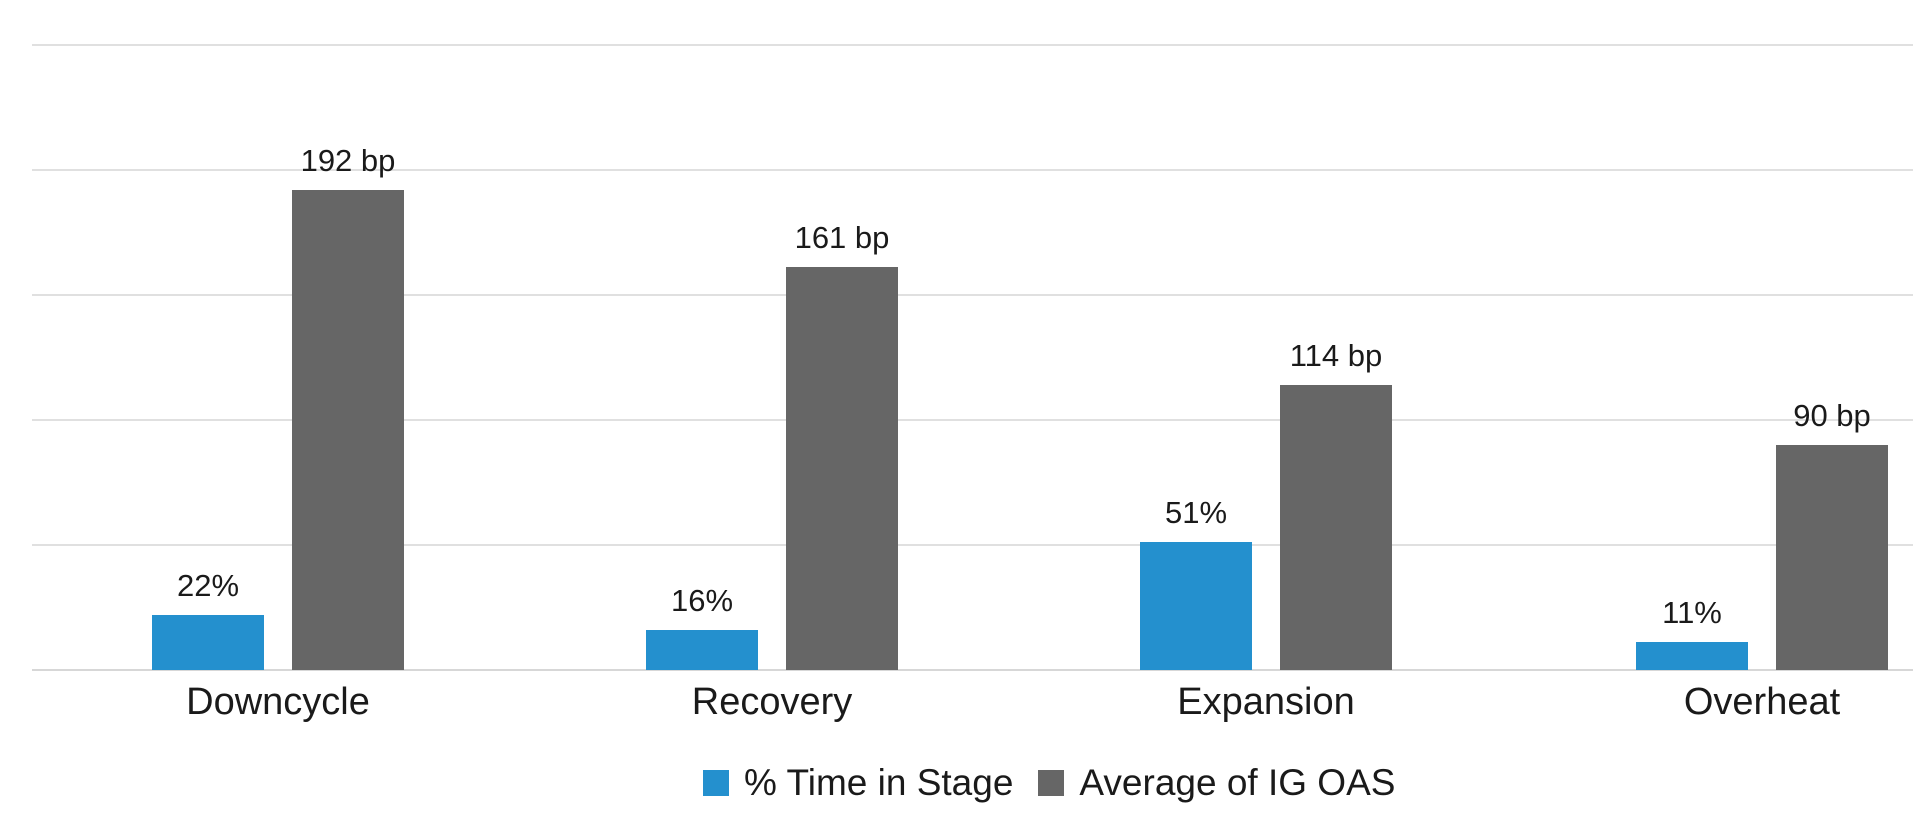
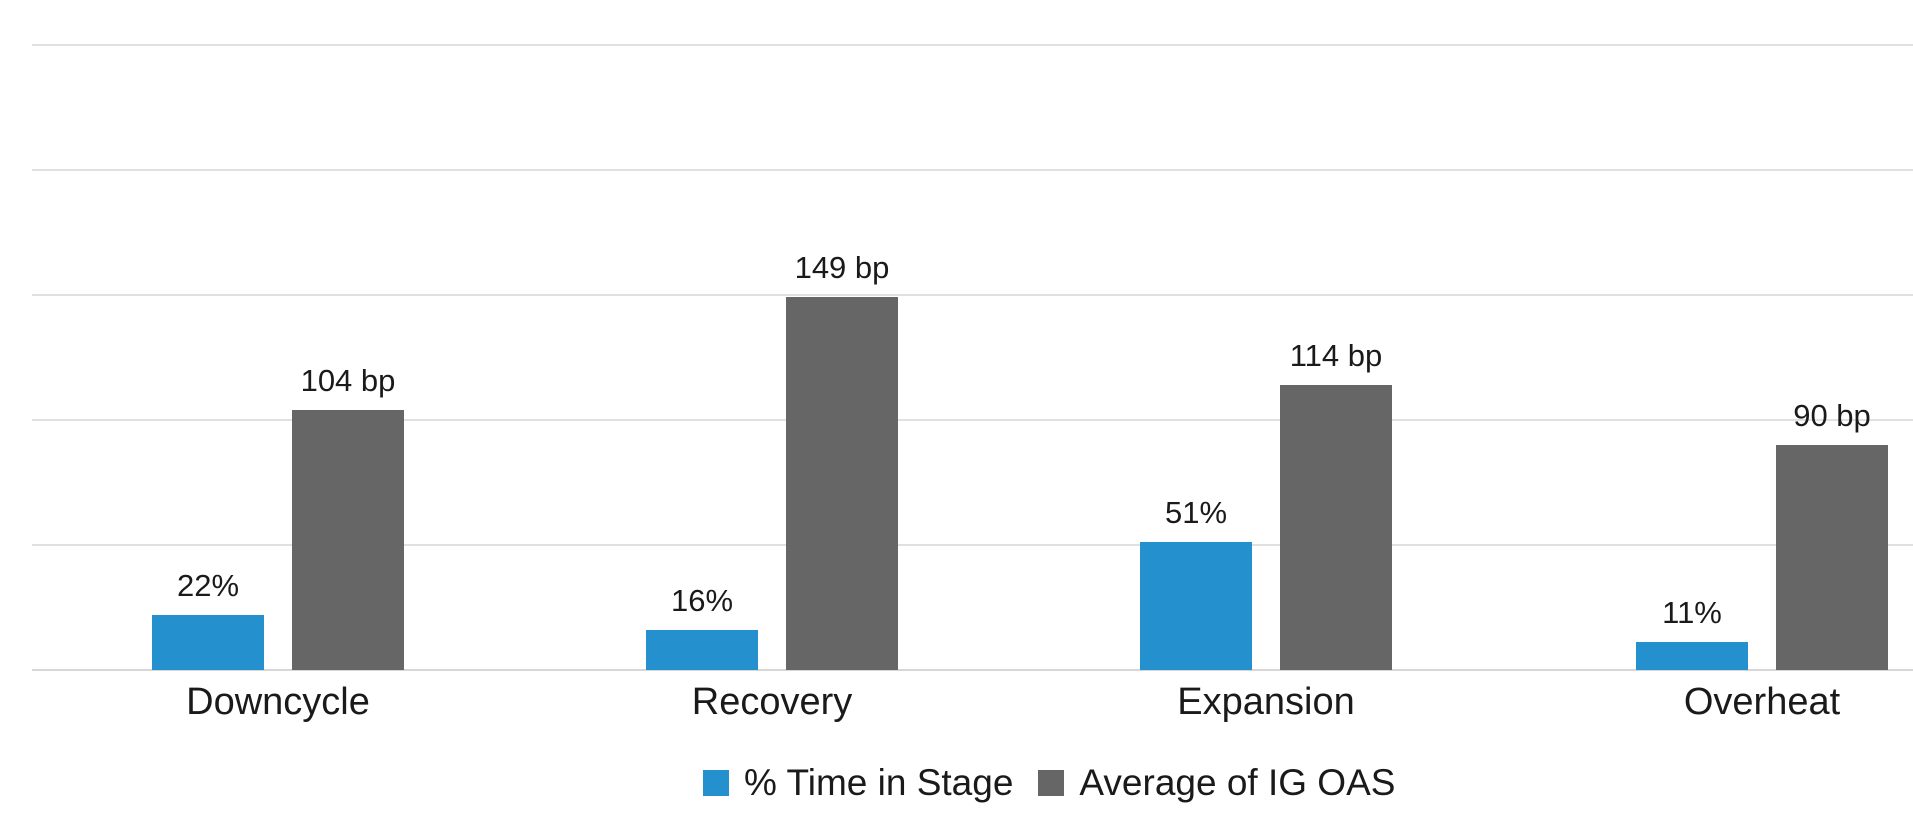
Average of IG OAS/Downcycle: 192 -> 104
Average of IG OAS/Recovery: 161 -> 149
